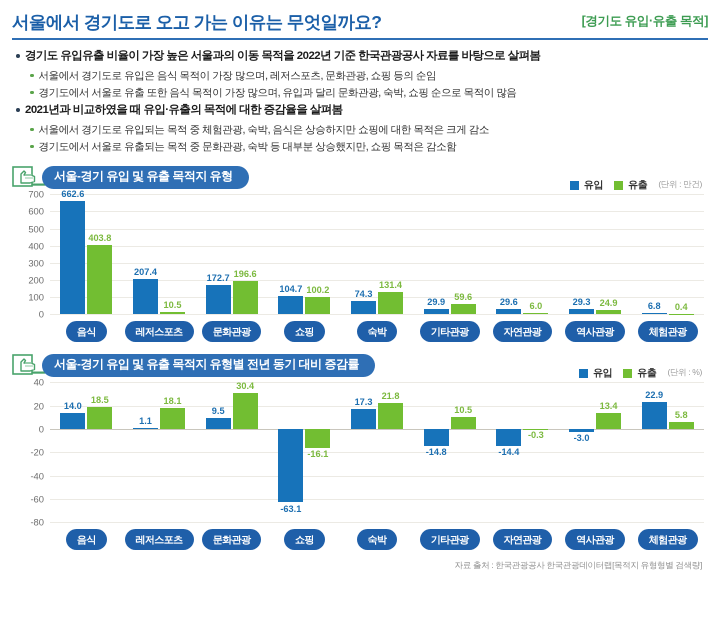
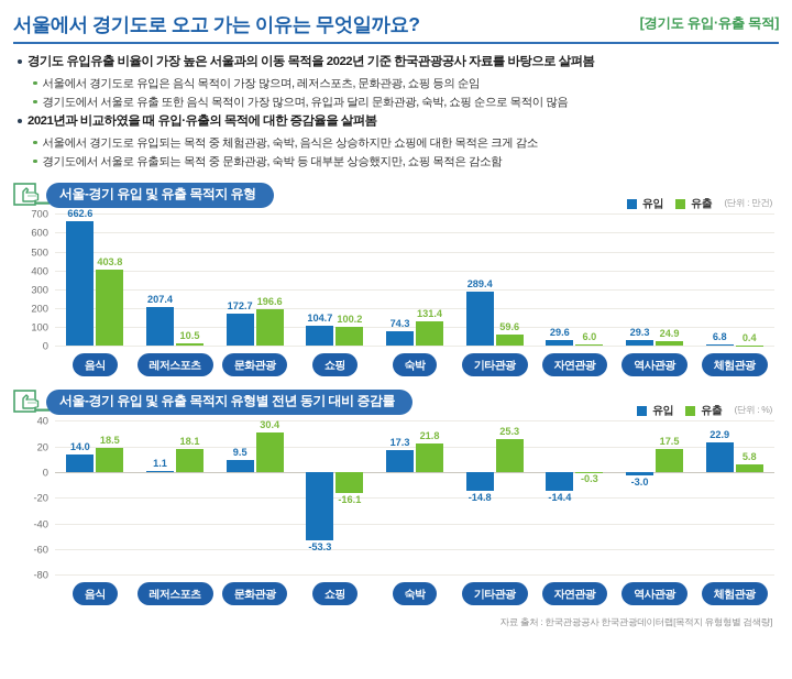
서울-경기 유입 및 유출 목적지 유형/유입/기타관광: 29.9 -> 289.4
서울-경기 유입 및 유출 목적지 유형별 전년 동기 대비 증감률/유입/쇼핑: -63.1 -> -53.3
서울-경기 유입 및 유출 목적지 유형별 전년 동기 대비 증감률/유출/기타관광: 10.5 -> 25.3
서울-경기 유입 및 유출 목적지 유형별 전년 동기 대비 증감률/유출/역사관광: 13.4 -> 17.5
